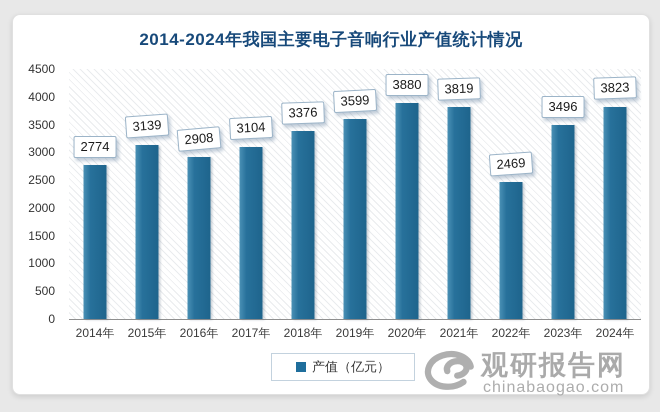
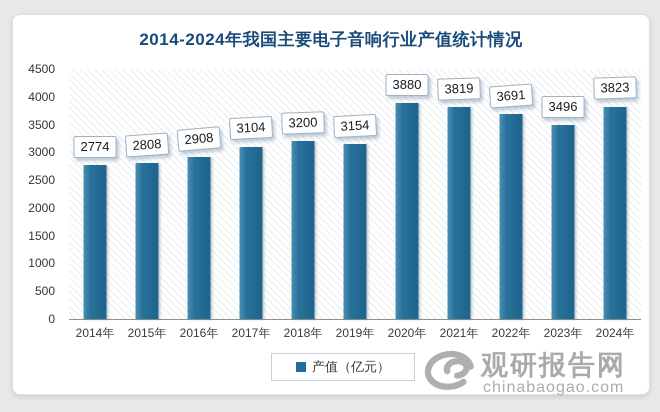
2015年: 3139 -> 2808
2018年: 3376 -> 3200
2019年: 3599 -> 3154
2022年: 2469 -> 3691
